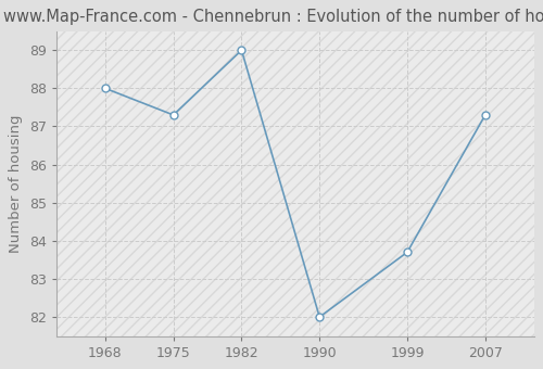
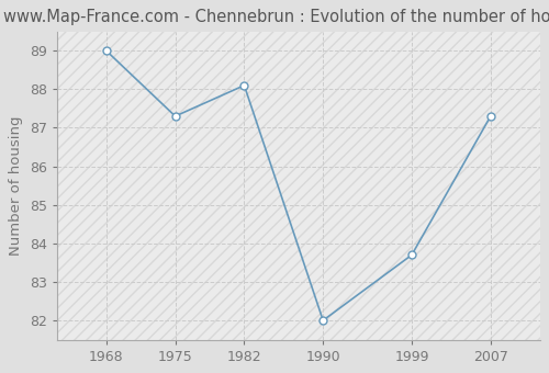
1968: 88.0 -> 89.0
1982: 89.0 -> 88.1
